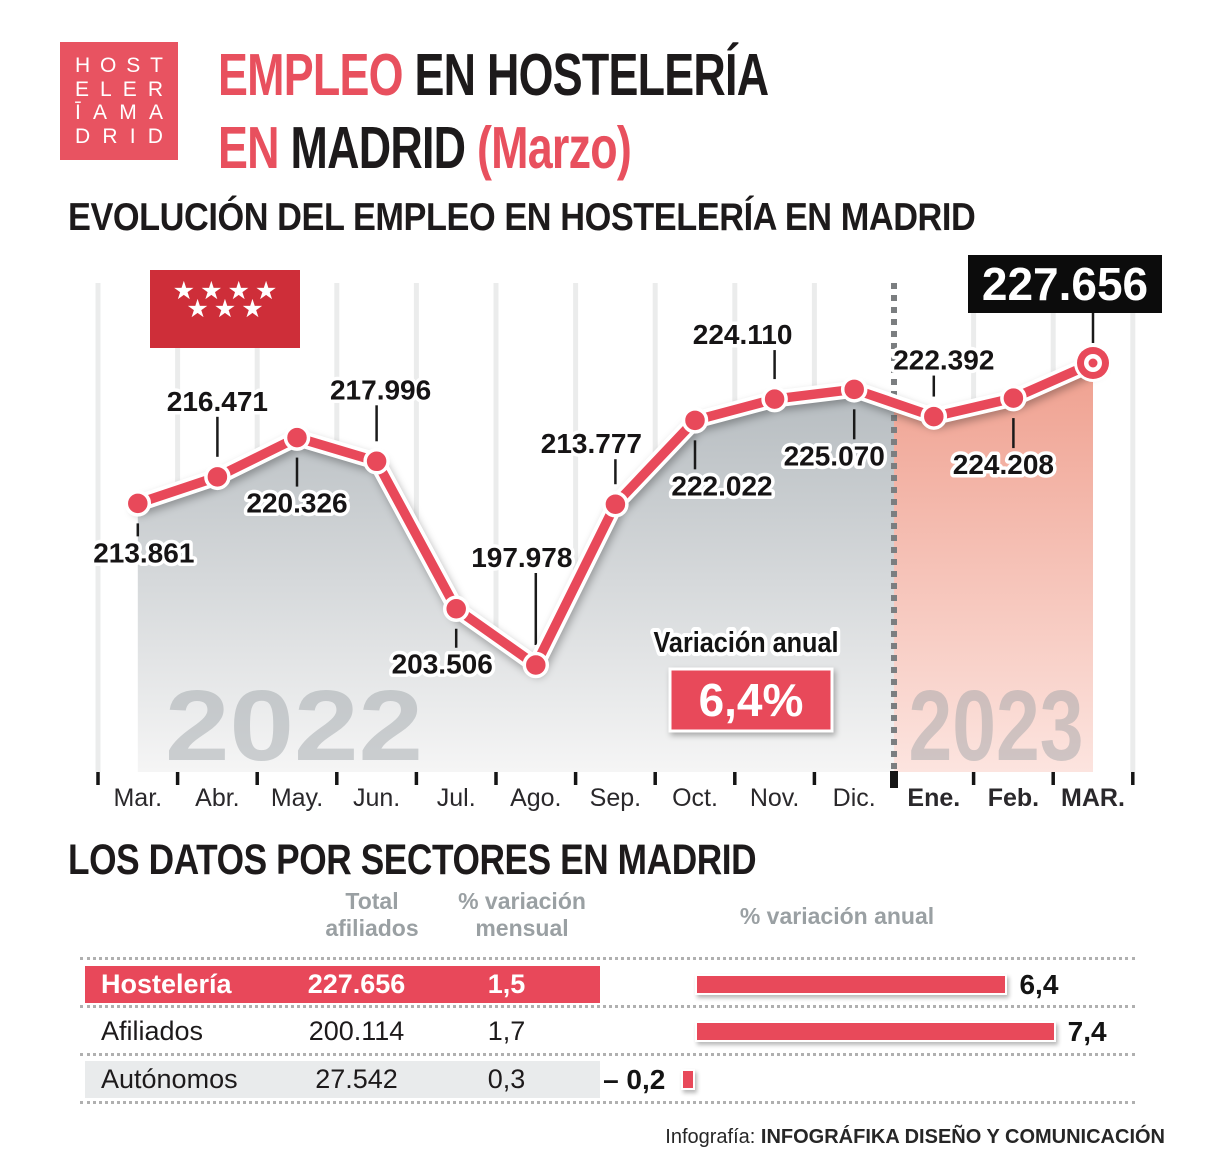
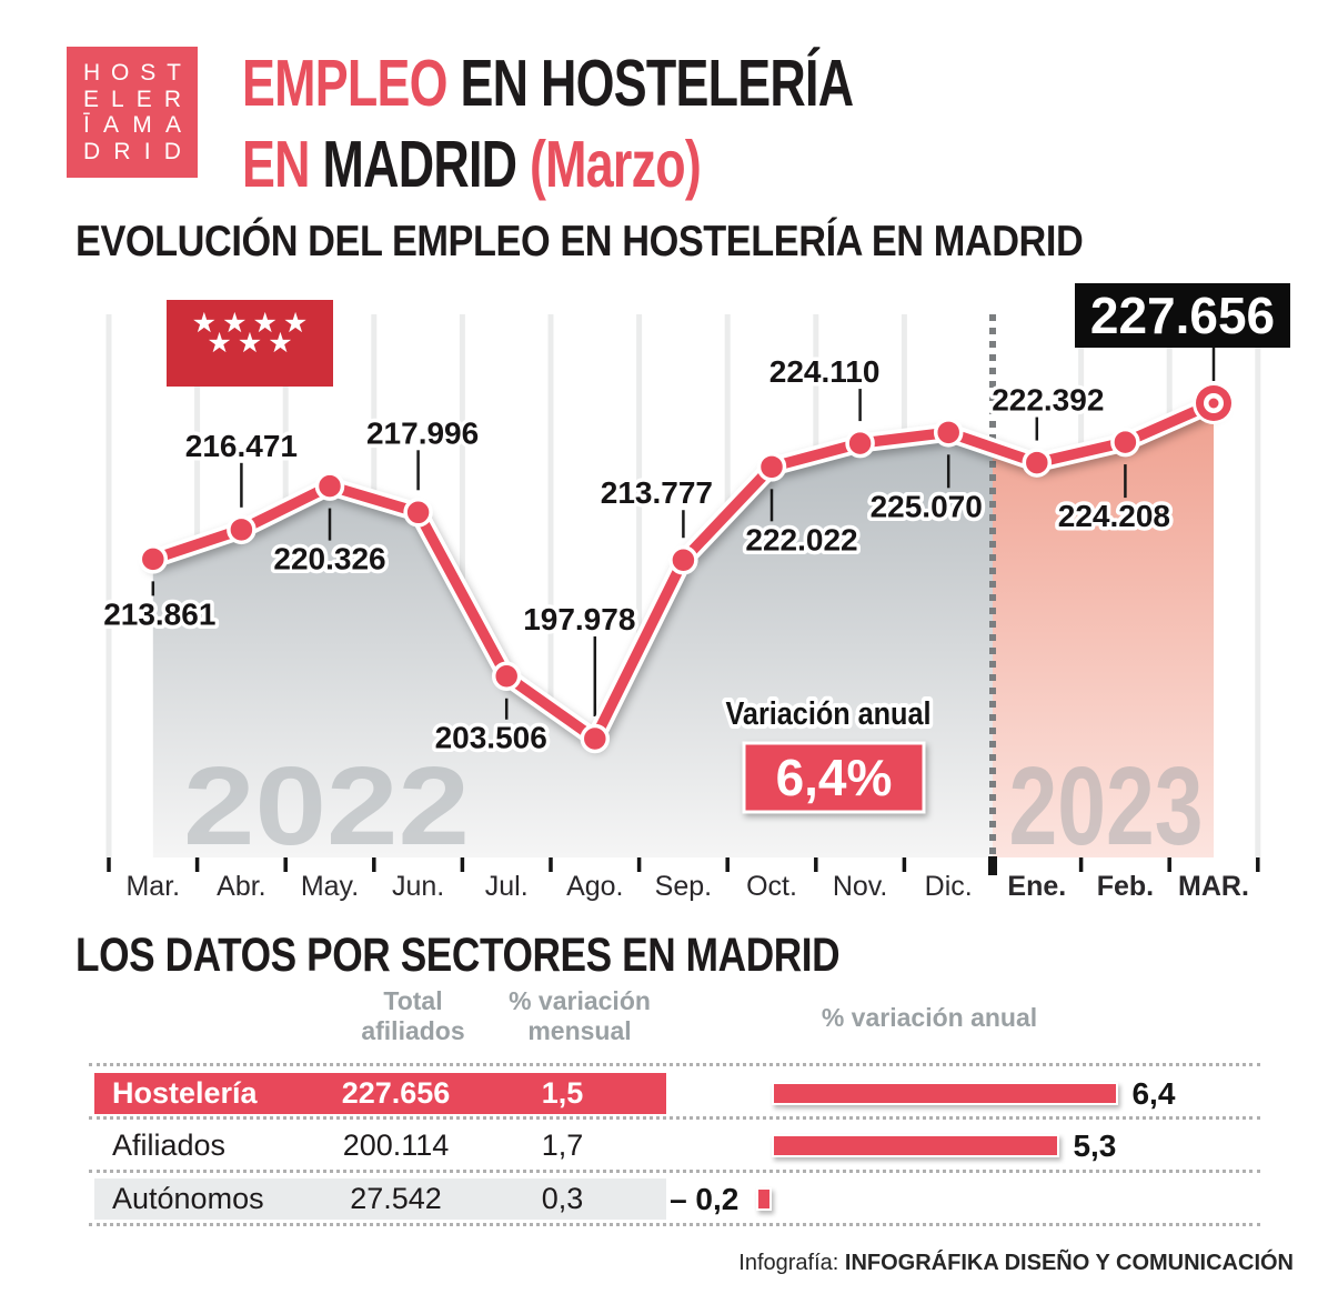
% variación anual/Afiliados: 7,4 -> 5,3
